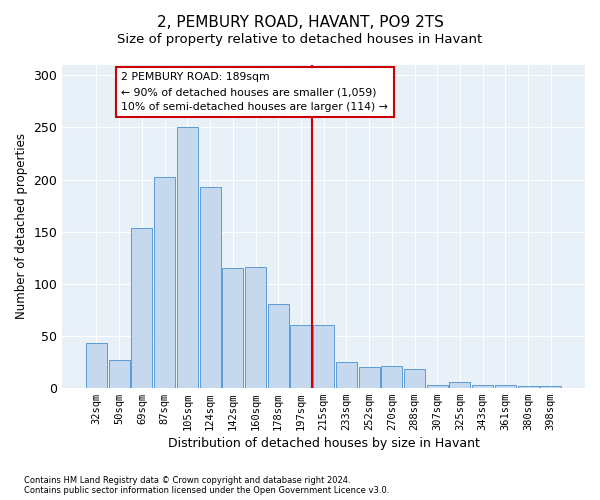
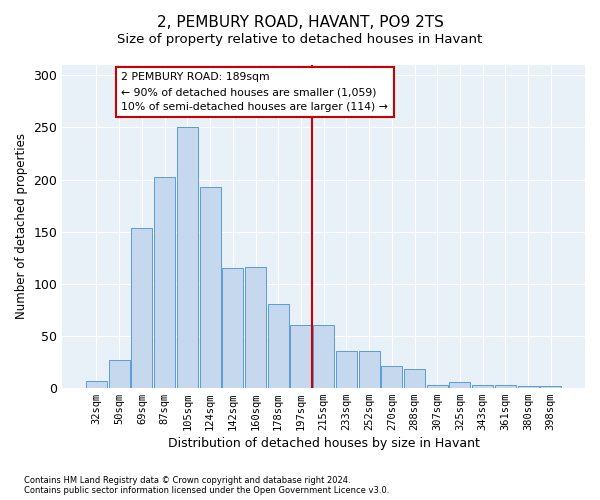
32sqm: 43 -> 6
233sqm: 25 -> 35
252sqm: 20 -> 35
